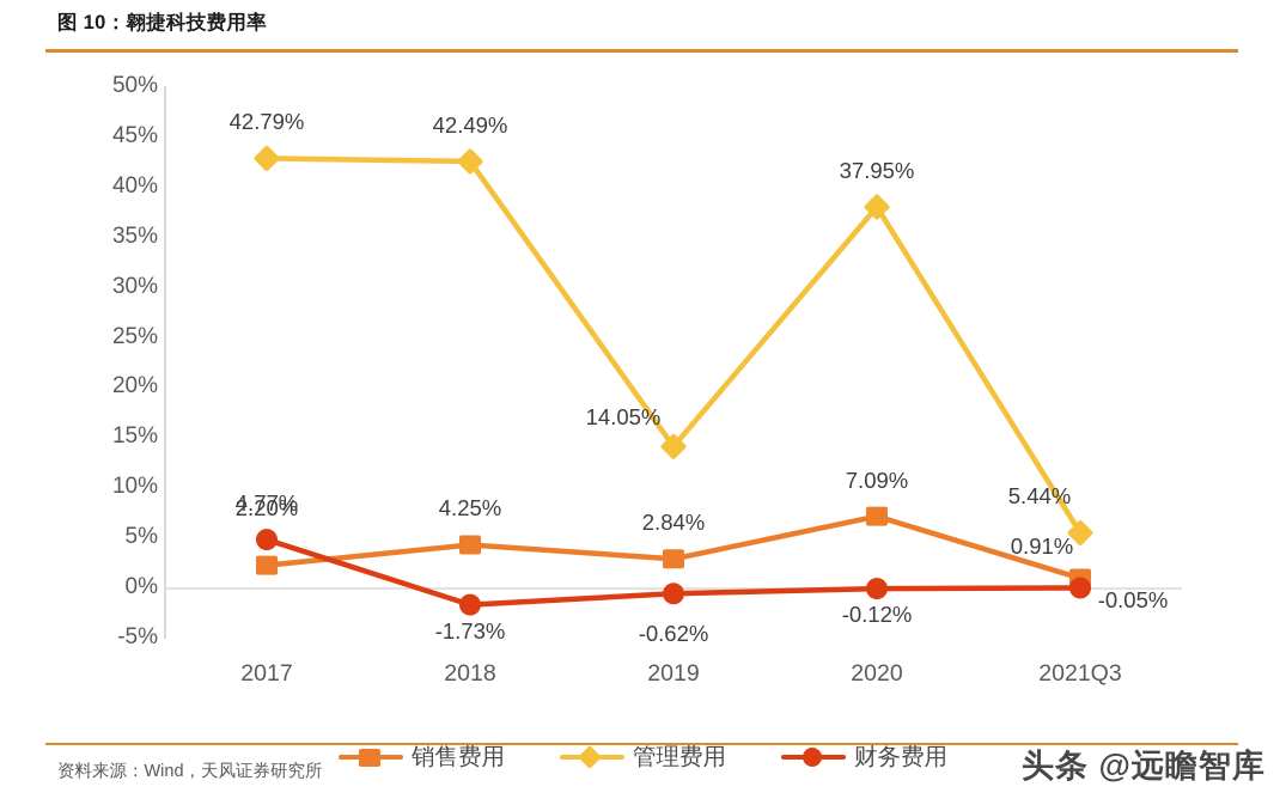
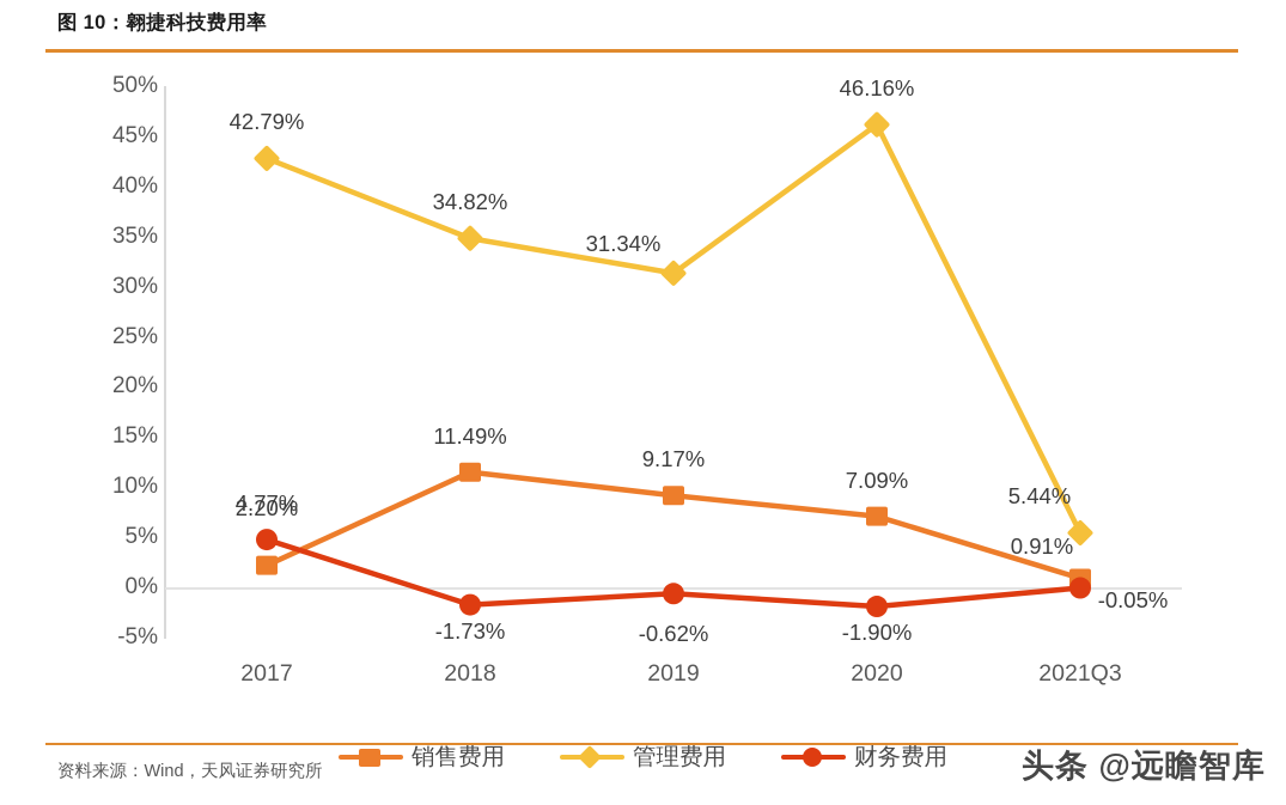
销售费用/2018: 4.25% -> 11.49%
管理费用/2018: 42.49% -> 34.82%
销售费用/2019: 2.84% -> 9.17%
管理费用/2019: 14.05% -> 31.34%
管理费用/2020: 37.95% -> 46.16%
财务费用/2020: -0.12% -> -1.90%
